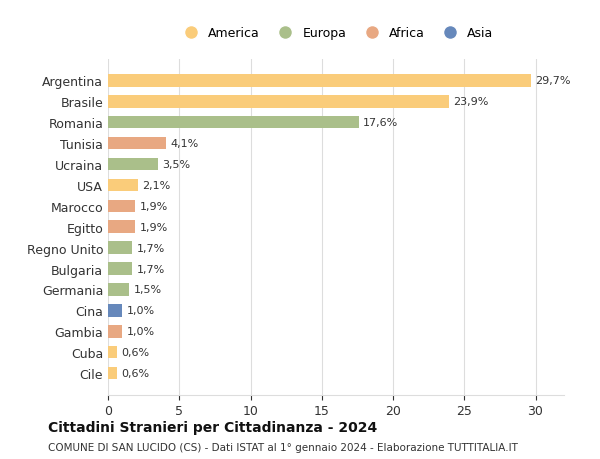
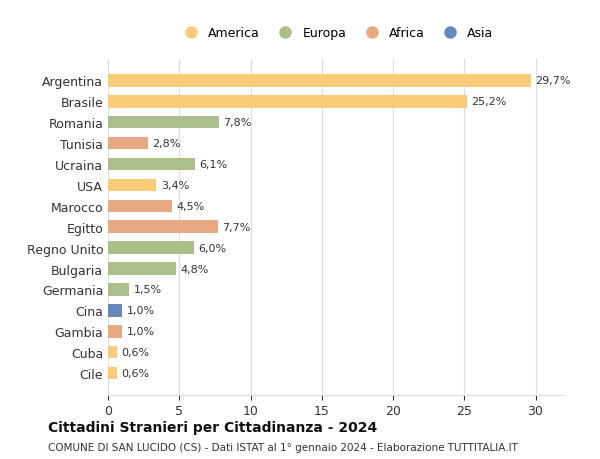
Brasile: 23,9% -> 25,2%
Romania: 17,6% -> 7,8%
Tunisia: 4,1% -> 2,8%
Ucraina: 3,5% -> 6,1%
USA: 2,1% -> 3,4%
Marocco: 1,9% -> 4,5%
Egitto: 1,9% -> 7,7%
Regno Unito: 1,7% -> 6,0%
Bulgaria: 1,7% -> 4,8%
